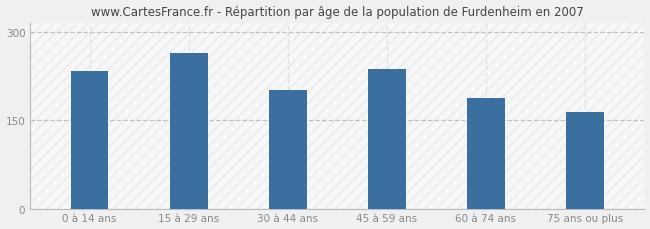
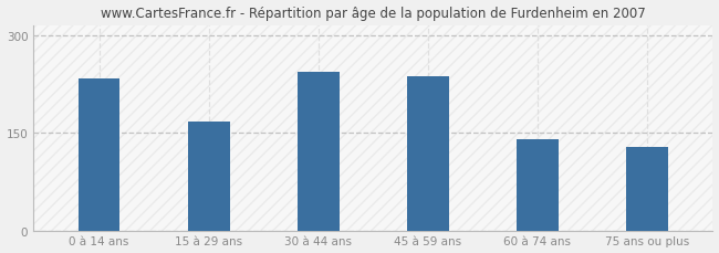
15 à 29 ans: 264 -> 168
30 à 44 ans: 202 -> 243
60 à 74 ans: 188 -> 140
75 ans ou plus: 164 -> 128
